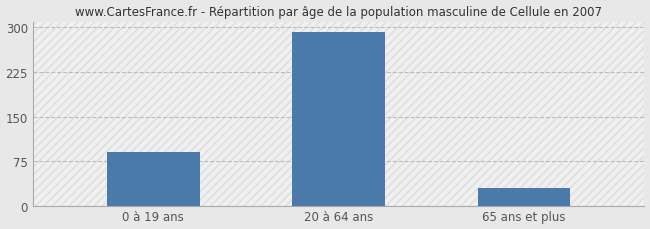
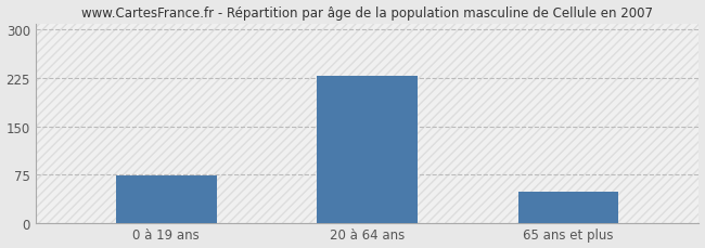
0 à 19 ans: 90 -> 74
20 à 64 ans: 293 -> 228
65 ans et plus: 30 -> 48
